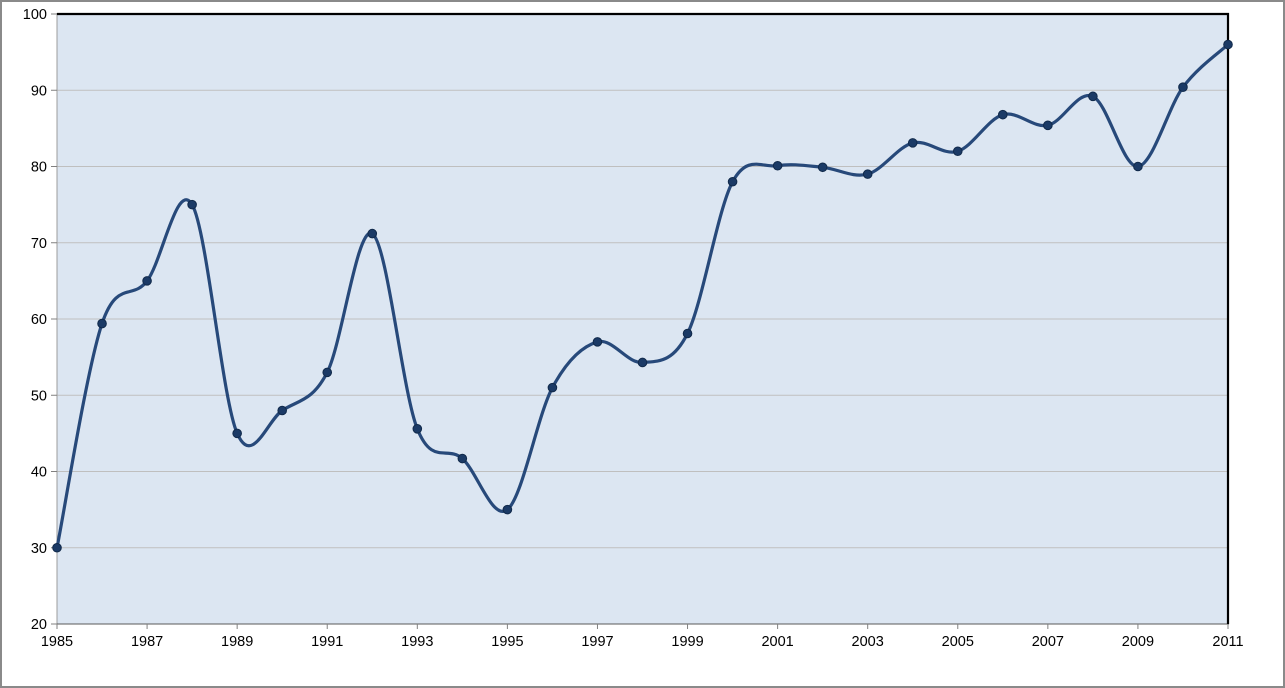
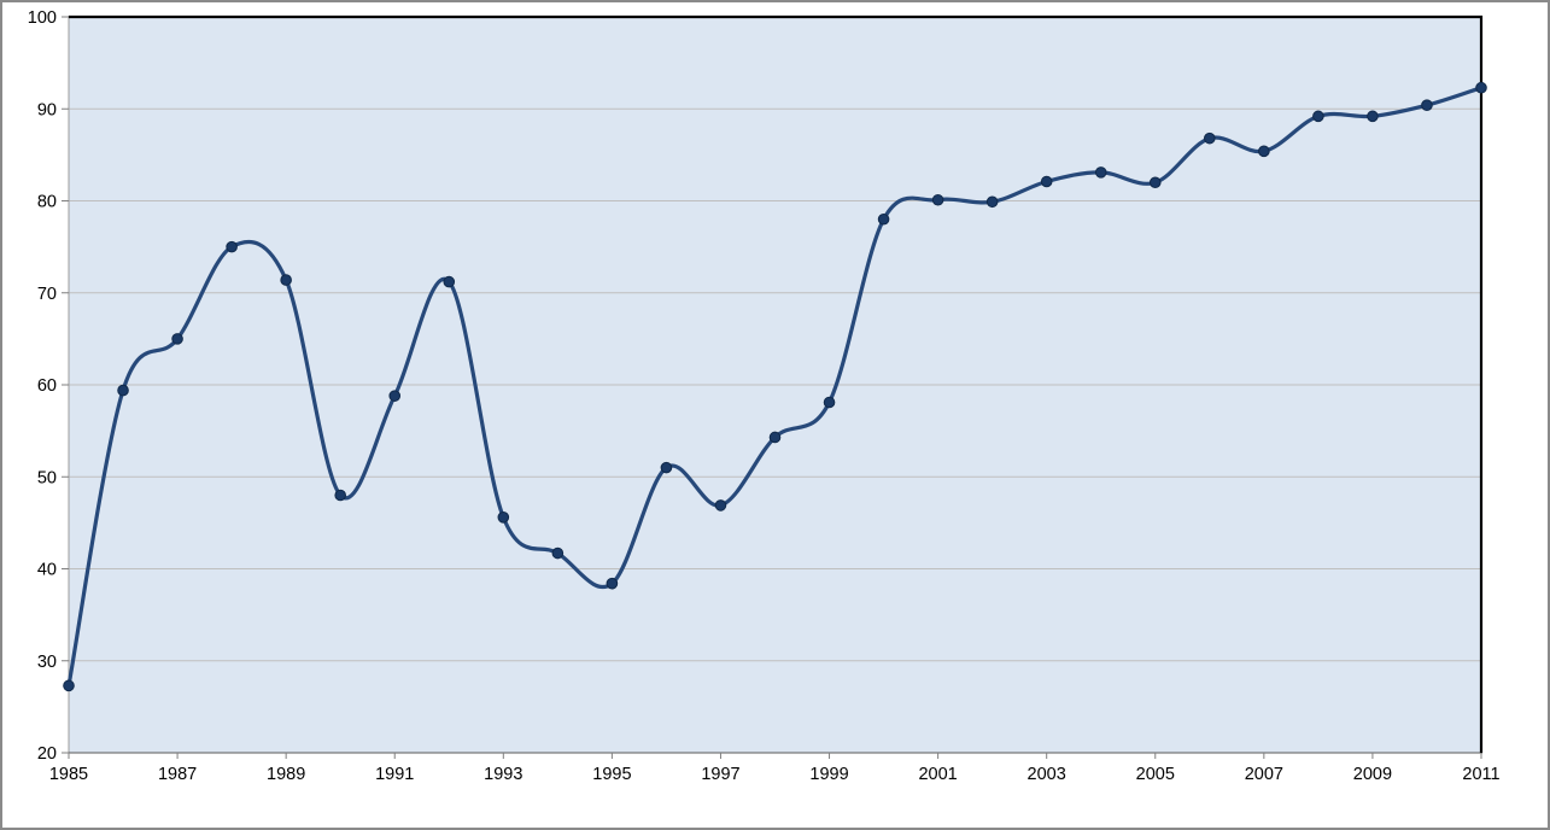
1985: 30 -> 27
1989: 45 -> 71
1991: 53 -> 59
1995: 35 -> 38
1997: 57 -> 47
2003: 79 -> 82
2009: 80 -> 89
2011: 96 -> 92
